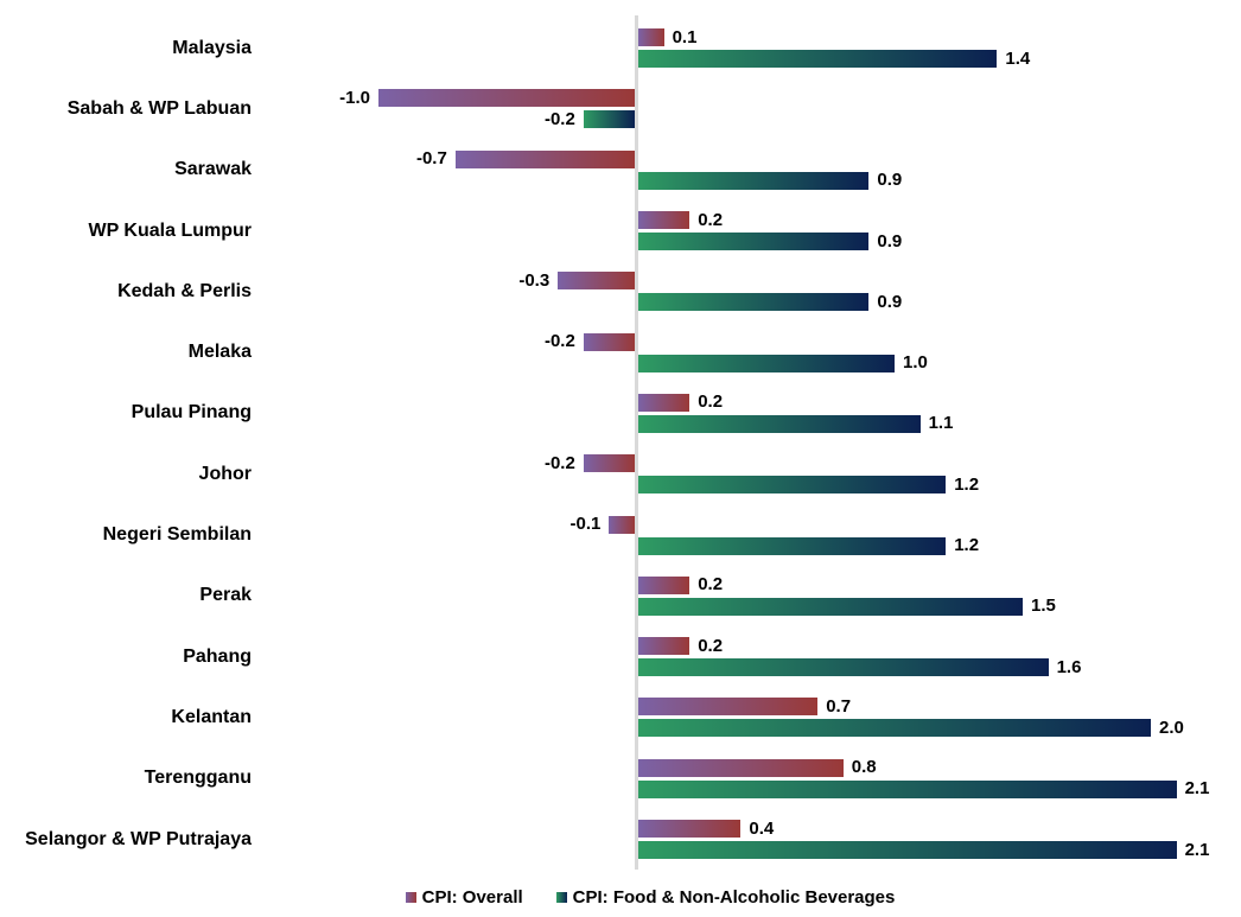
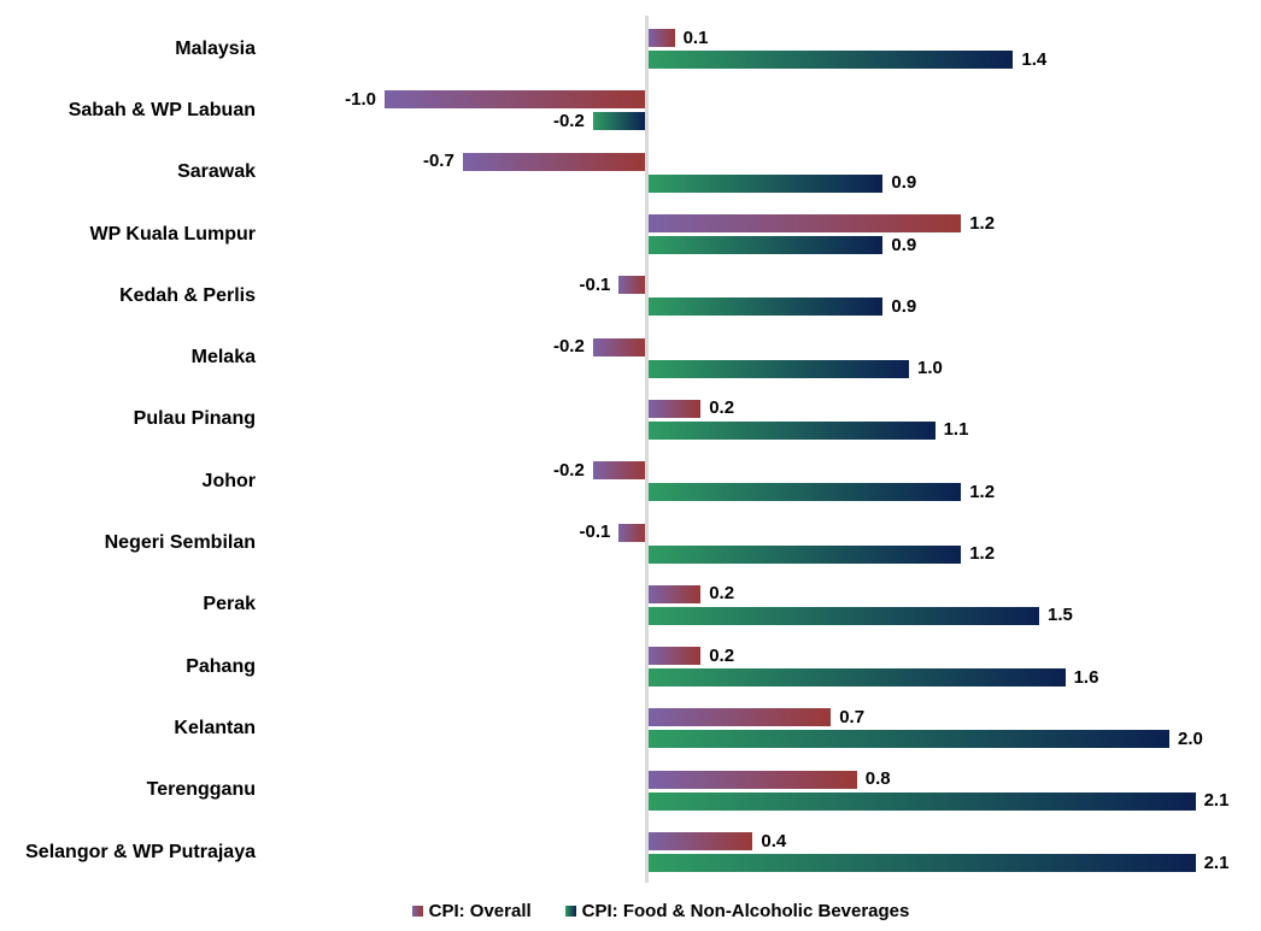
CPI: Overall/WP Kuala Lumpur: 0.2 -> 1.2
CPI: Overall/Kedah & Perlis: -0.3 -> -0.1
